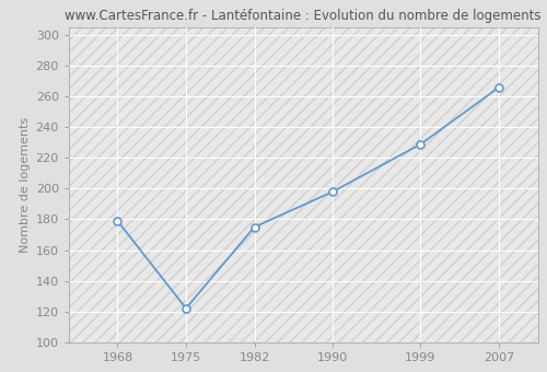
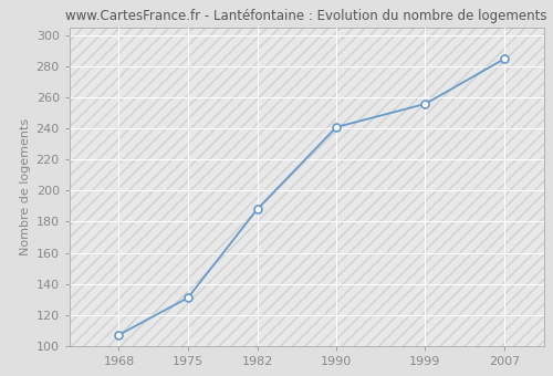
1968: 179 -> 107
1975: 122 -> 131
1982: 175 -> 188
1990: 198 -> 241
1999: 229 -> 256
2007: 266 -> 285
